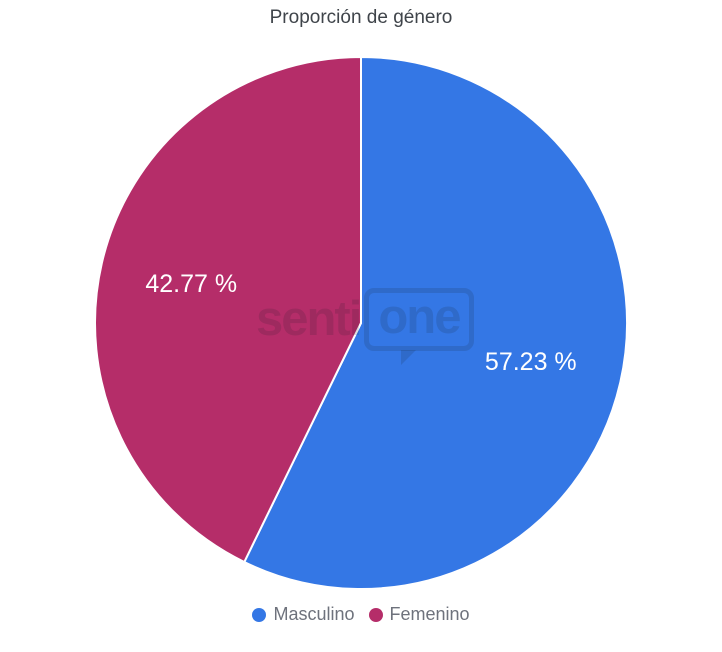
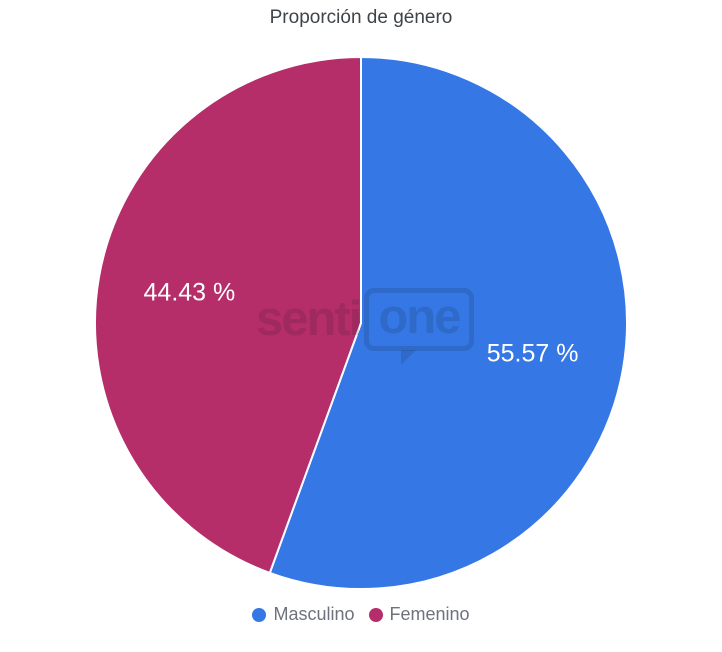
Masculino: 57.23 -> 55.57
Femenino: 42.77 -> 44.43
